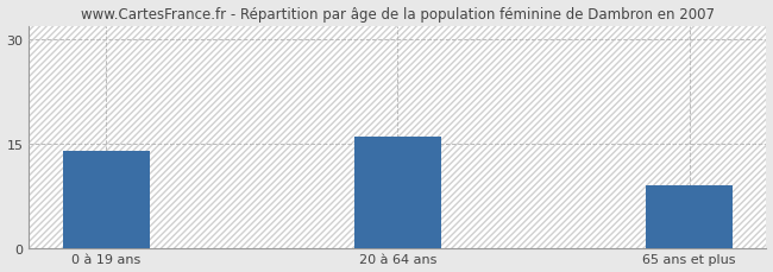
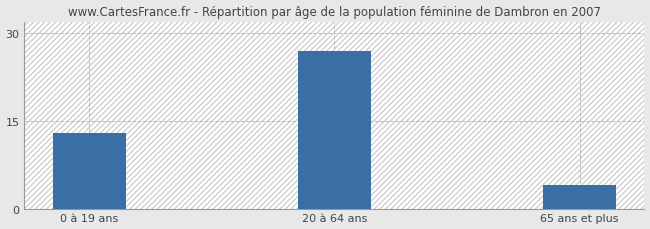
0 à 19 ans: 14 -> 13
20 à 64 ans: 16 -> 27
65 ans et plus: 9 -> 4
